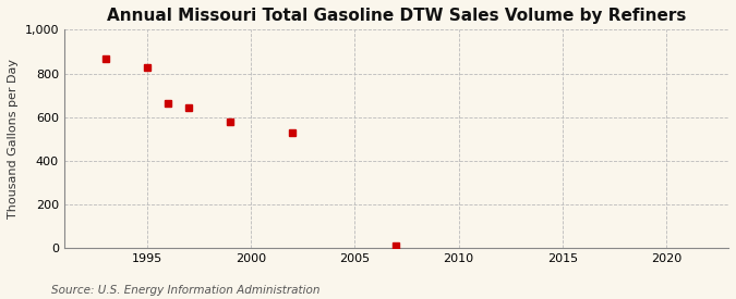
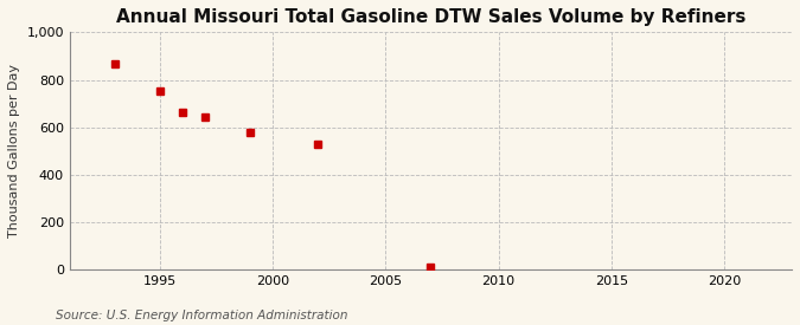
1995: 825 -> 755
